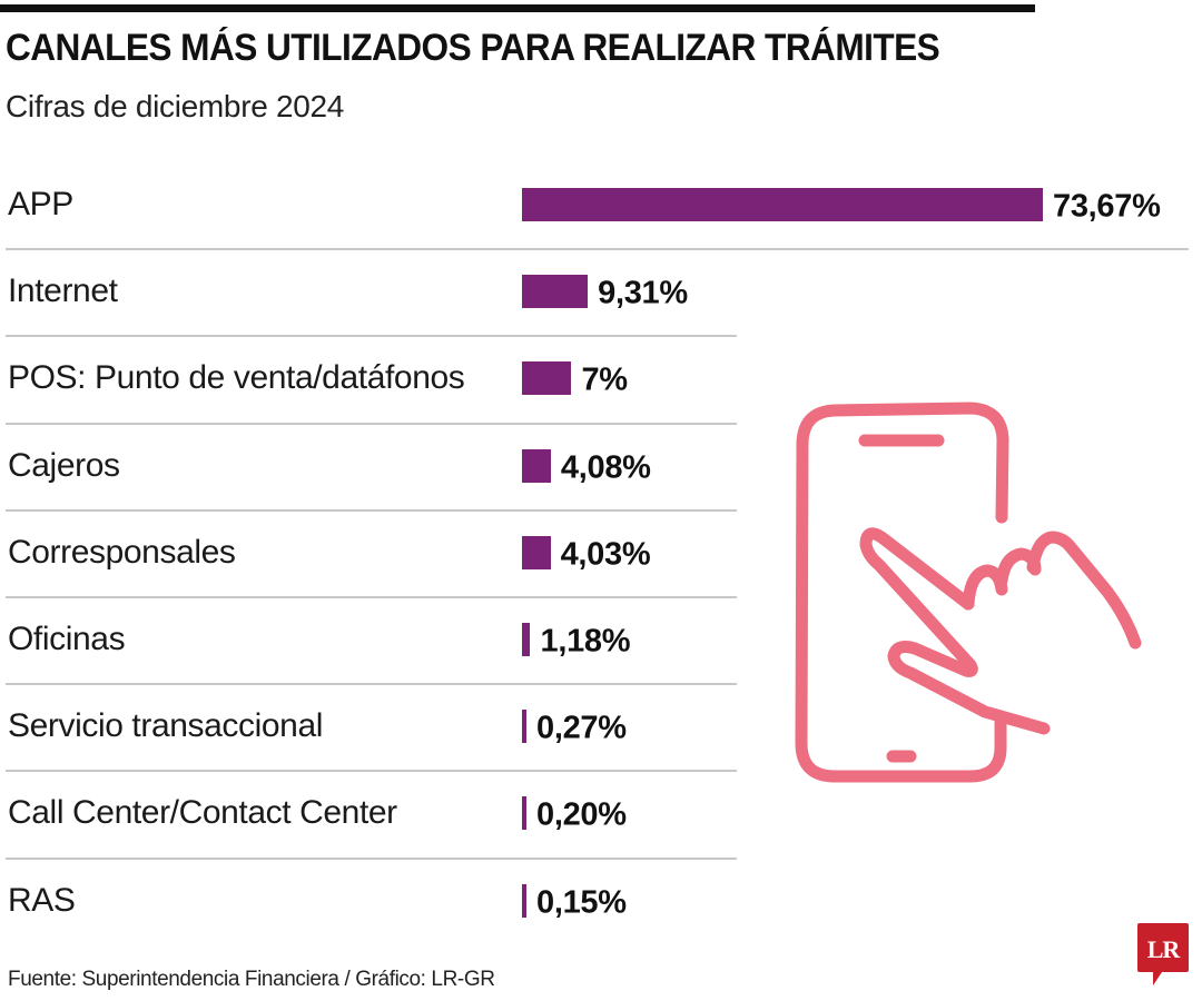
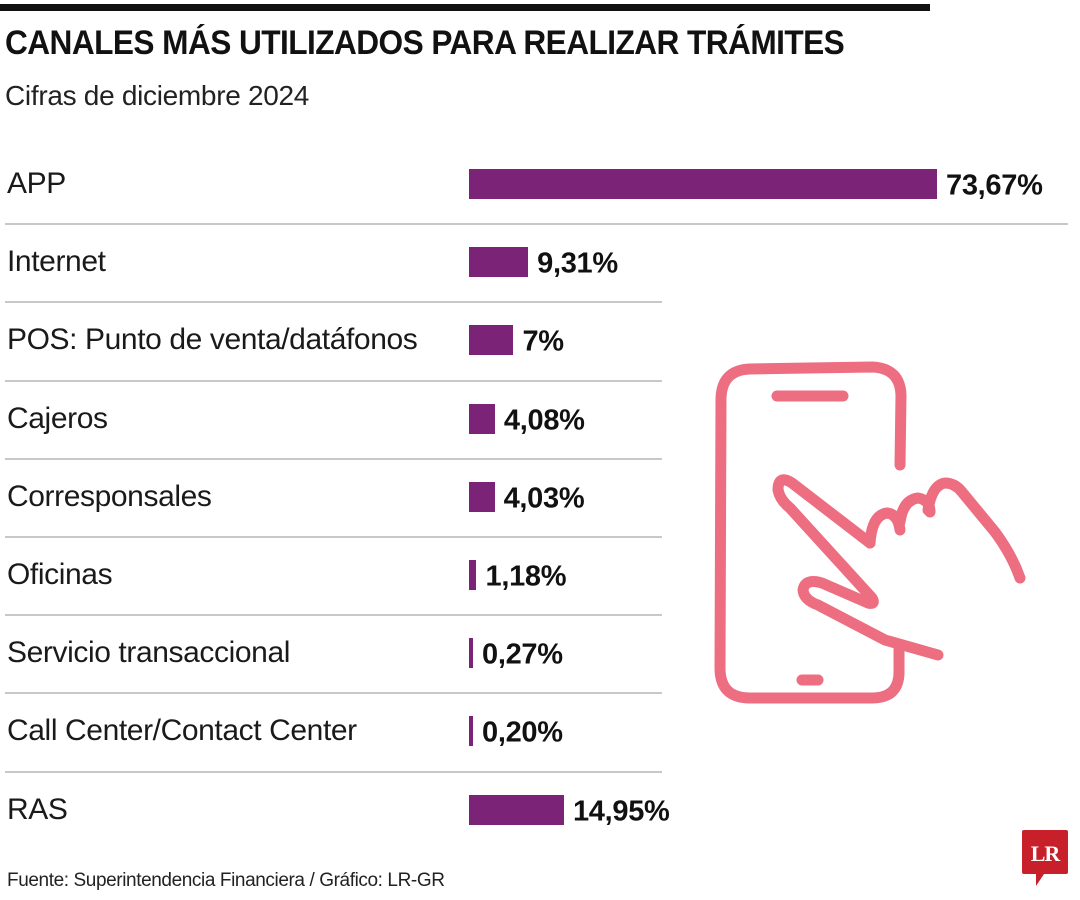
RAS: 0,15% -> 14,95%
